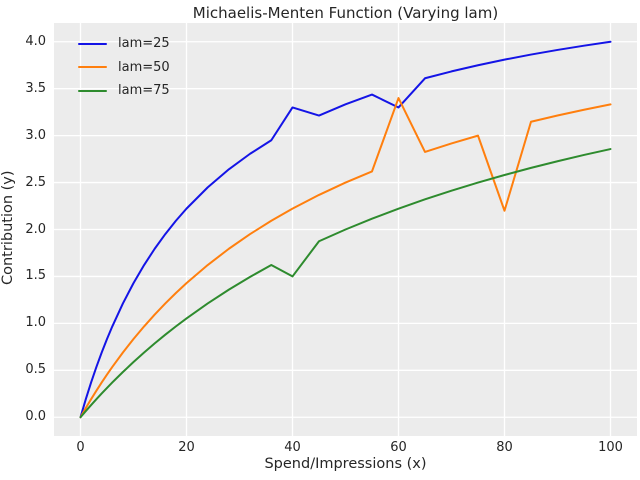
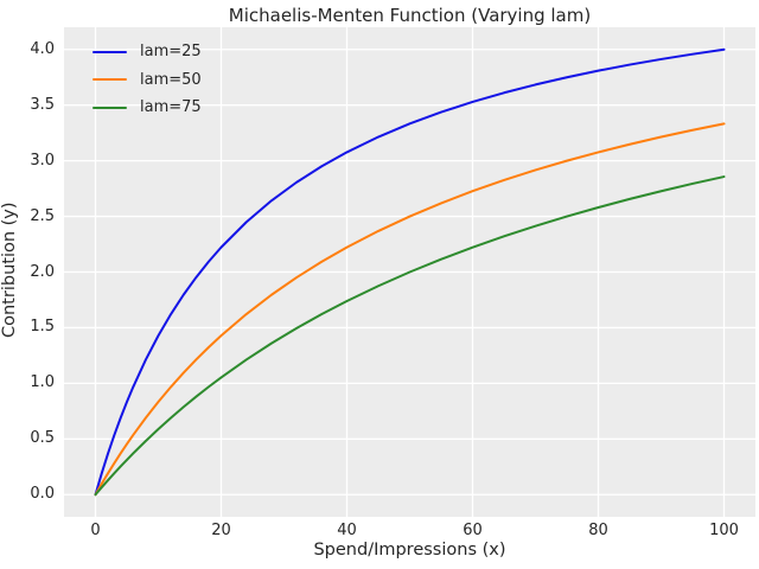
lam=25/40: 3.3 -> 3.1
lam=75/40: 1.5 -> 1.7
lam=25/60: 3.3 -> 3.5
lam=50/60: 3.4 -> 2.7
lam=50/80: 2.2 -> 3.1
